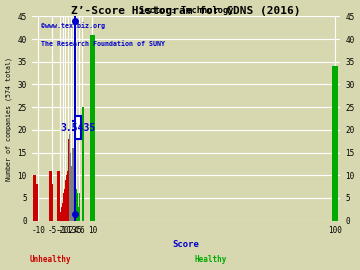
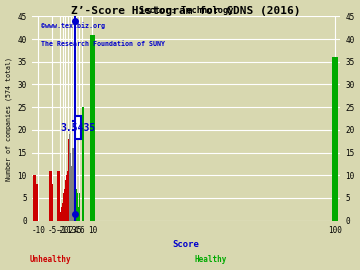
100: 34 -> 36
